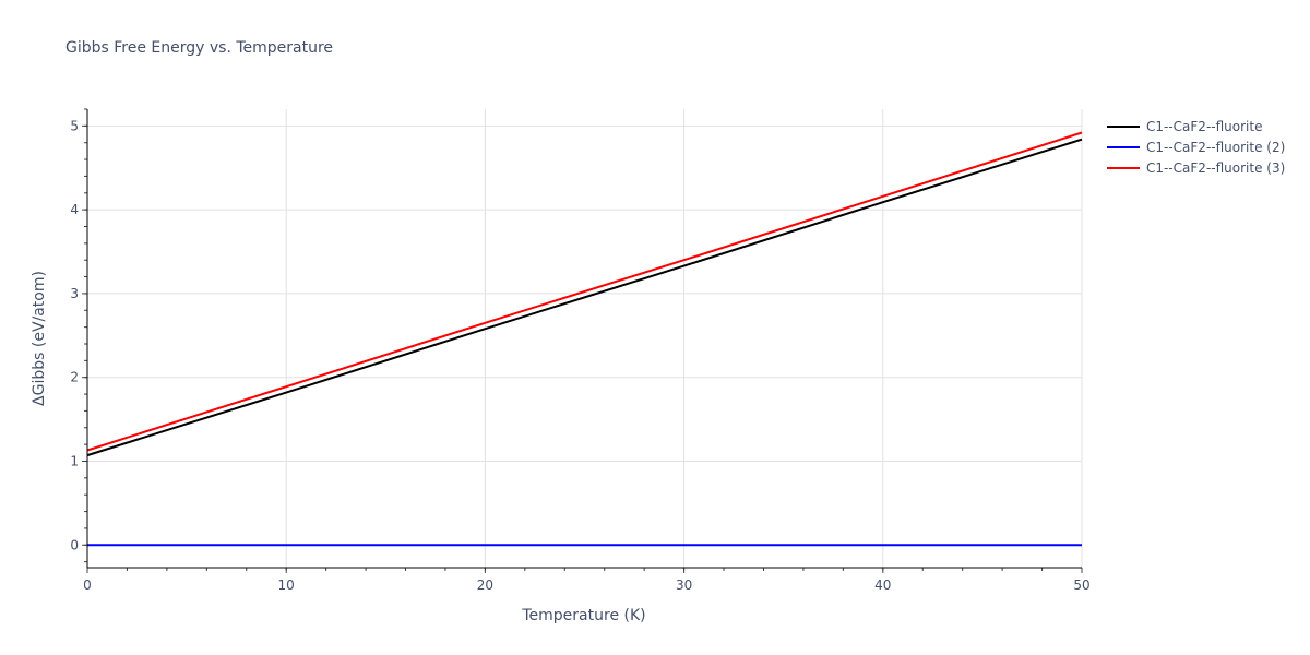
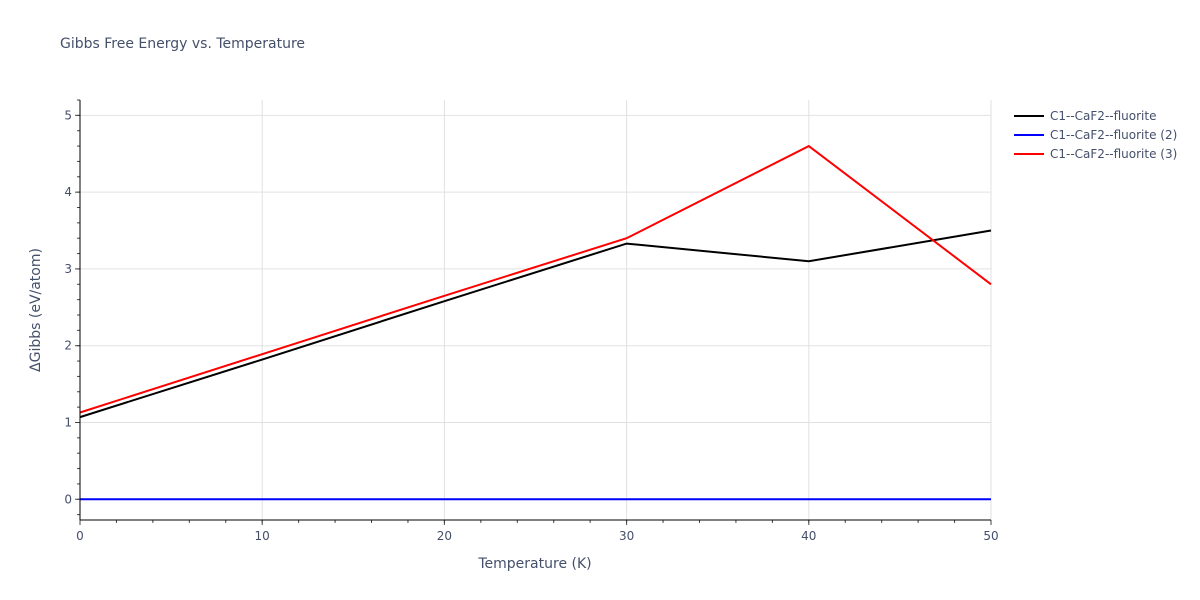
C1--CaF2--fluorite/40: 4.1 -> 3.1
C1--CaF2--fluorite (3)/40: 4.2 -> 4.6
C1--CaF2--fluorite/50: 4.8 -> 3.5
C1--CaF2--fluorite (3)/50: 4.9 -> 2.8
